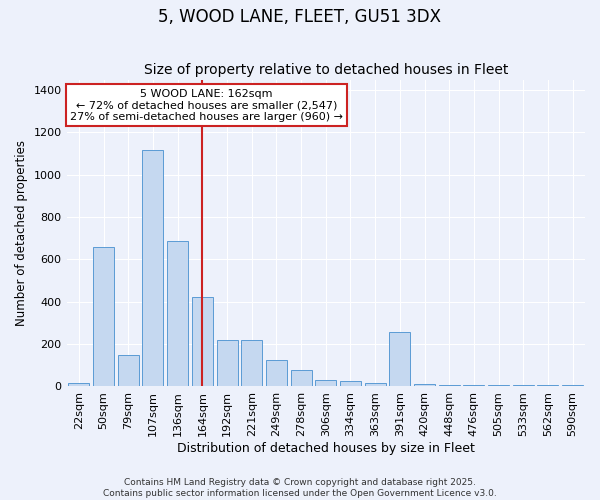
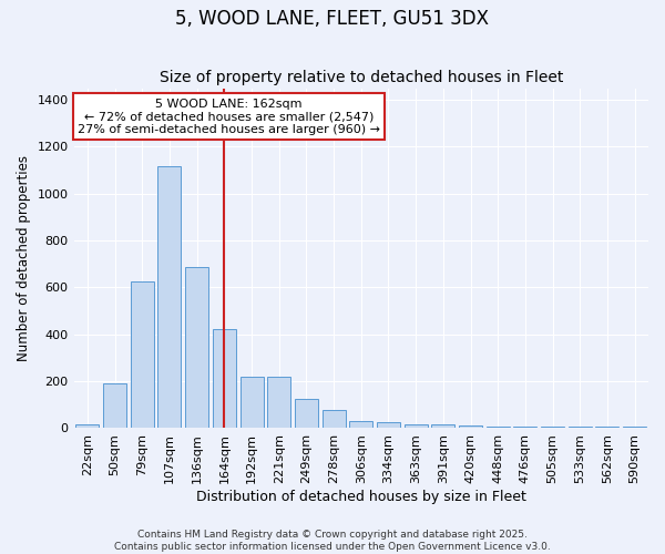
50sqm: 660 -> 190
79sqm: 150 -> 625
391sqm: 255 -> 15
